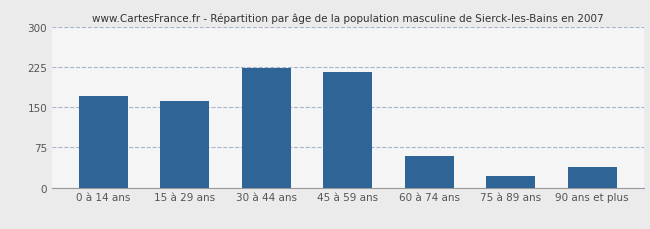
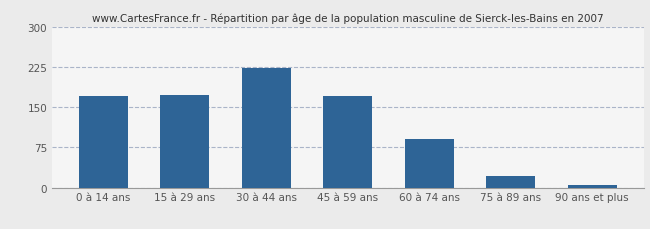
15 à 29 ans: 162 -> 172
45 à 59 ans: 216 -> 171
60 à 74 ans: 58 -> 90
90 ans et plus: 38 -> 4
